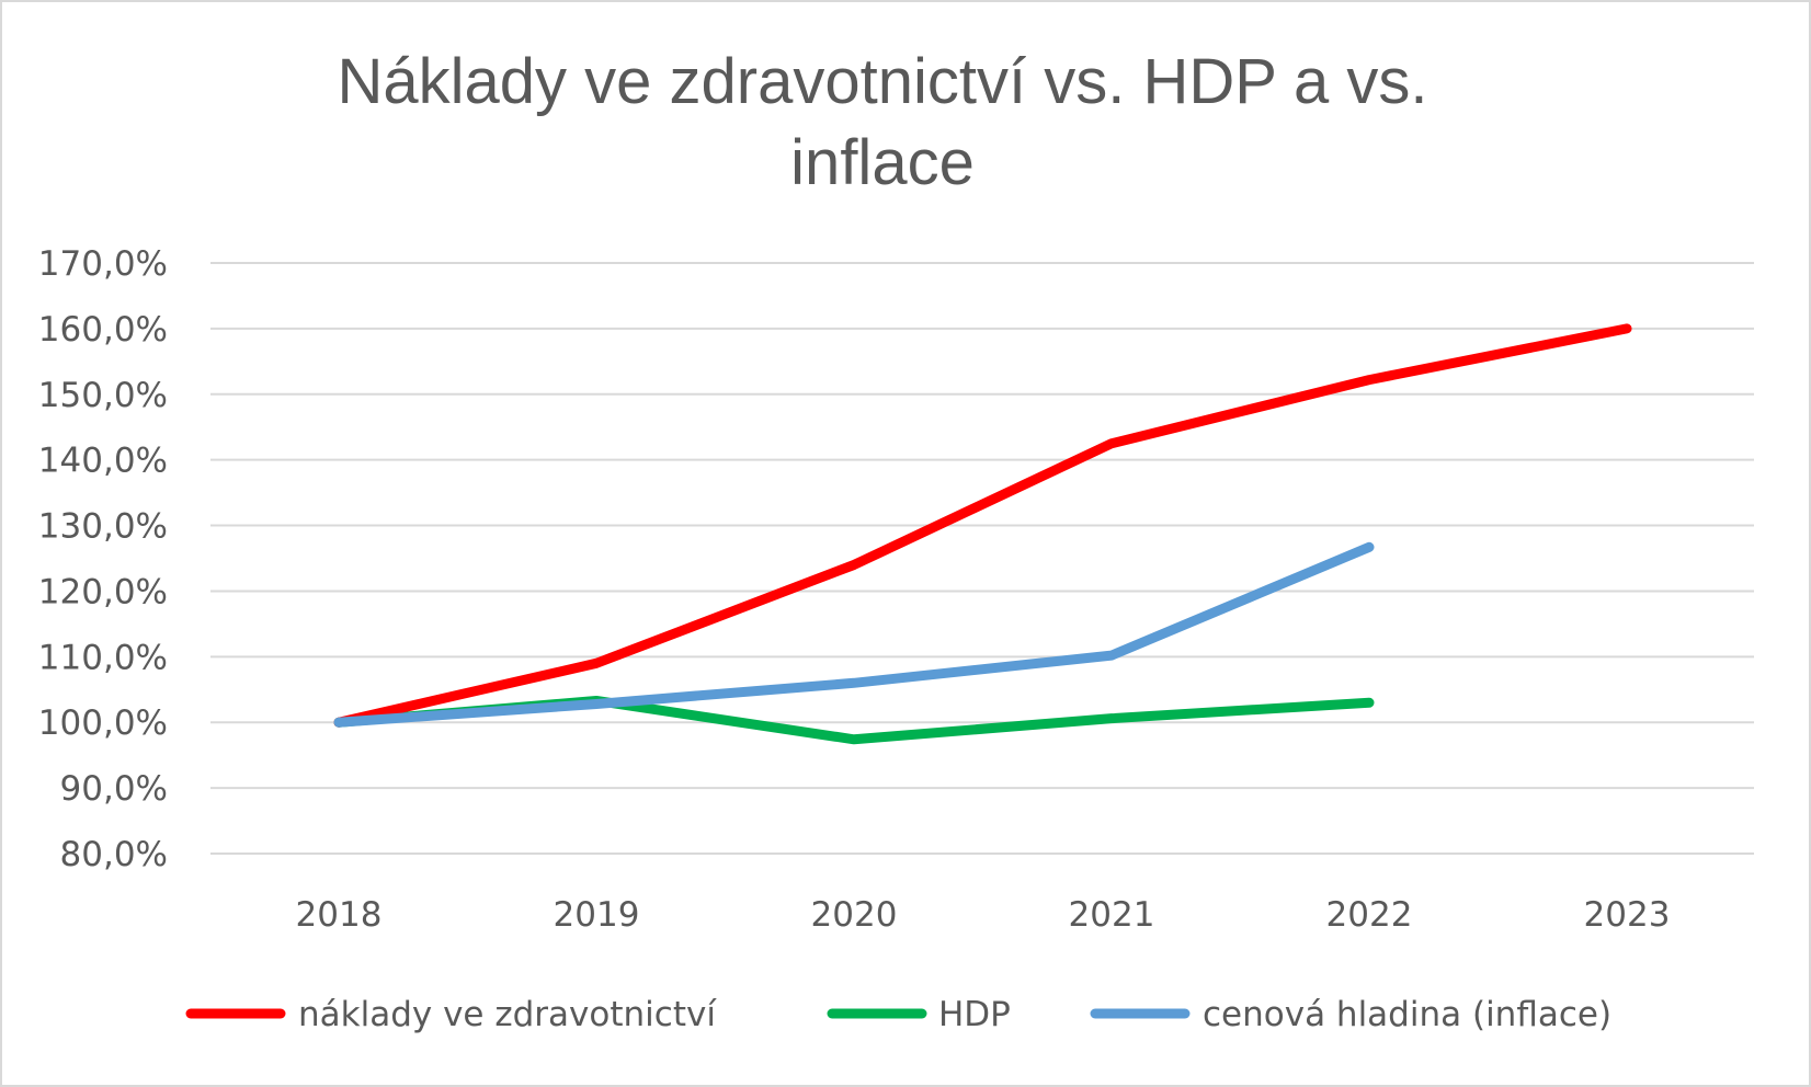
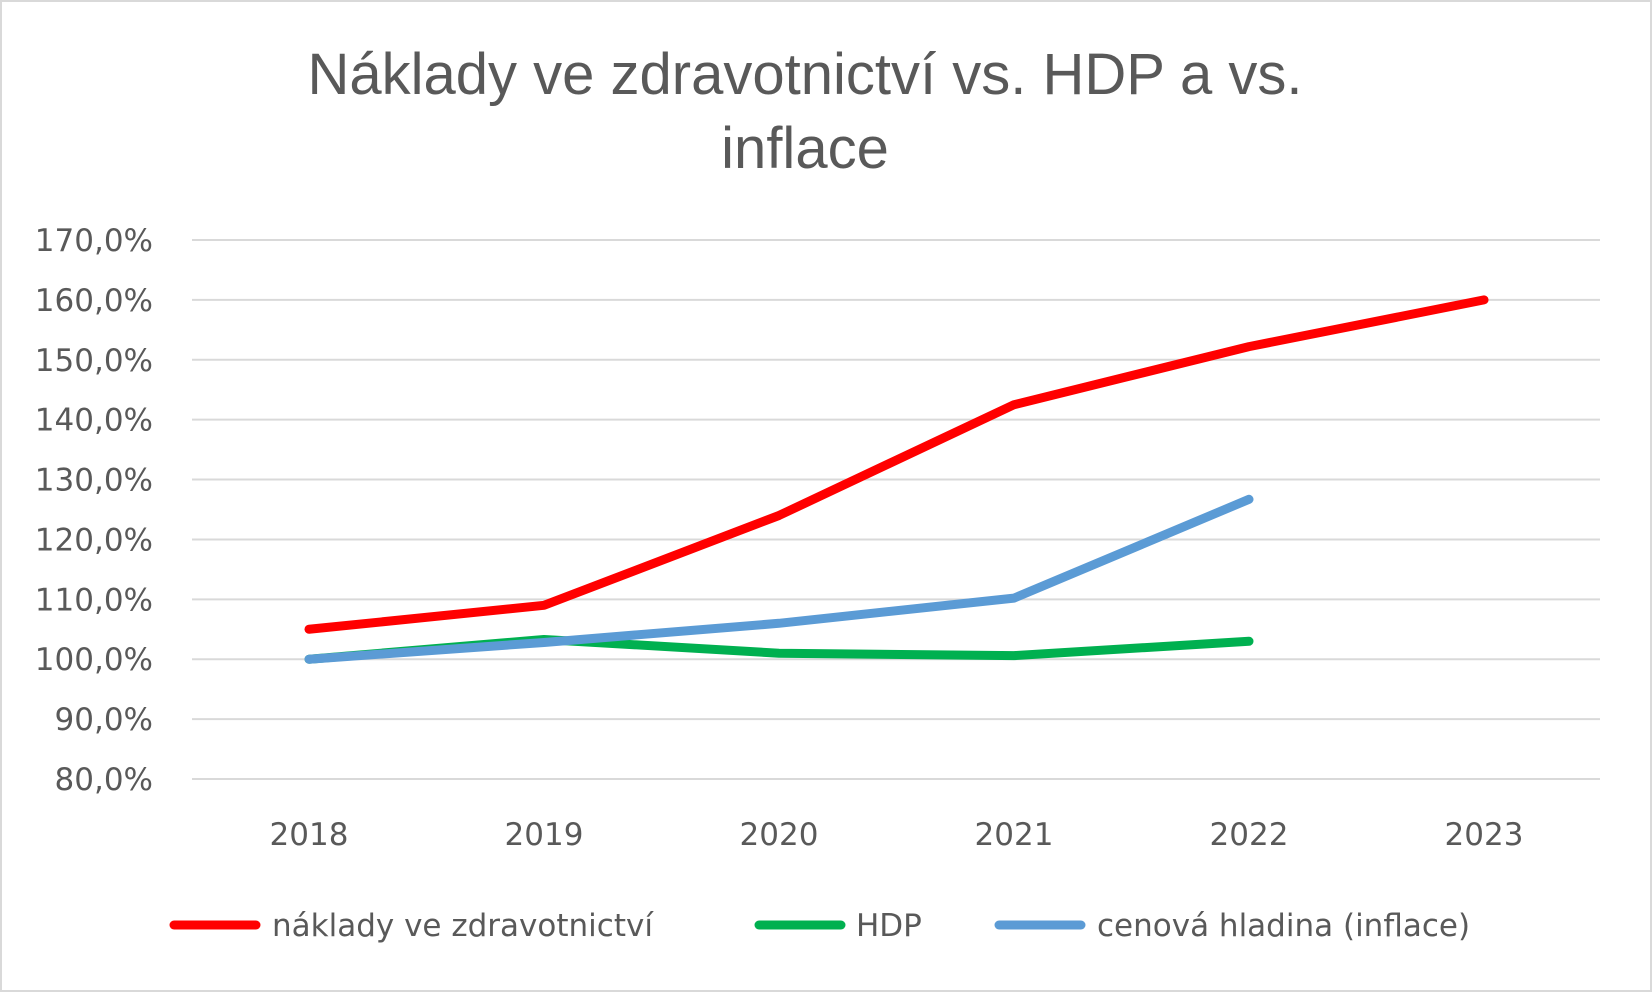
náklady ve zdravotnictví/2018: 100% -> 105%
HDP/2020: 97% -> 101%
